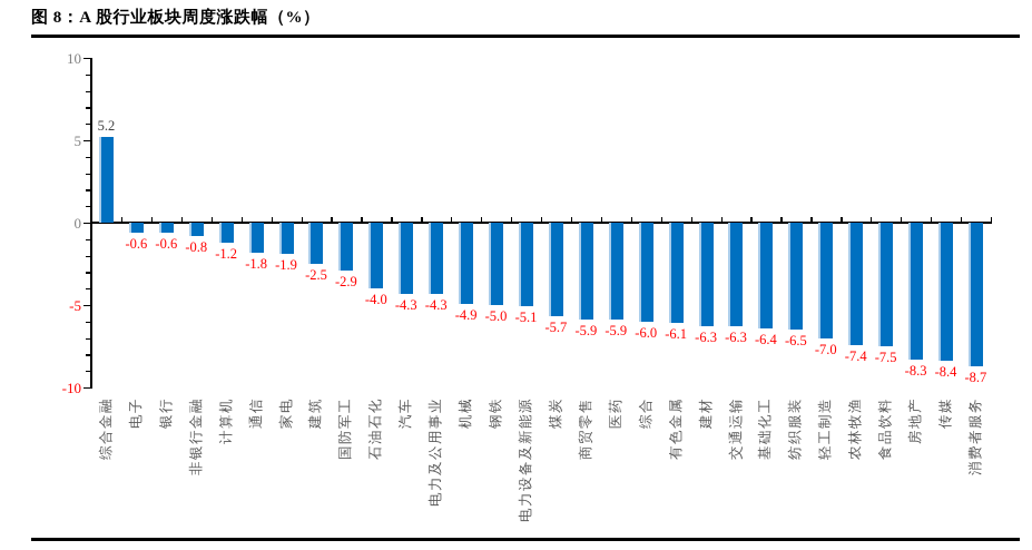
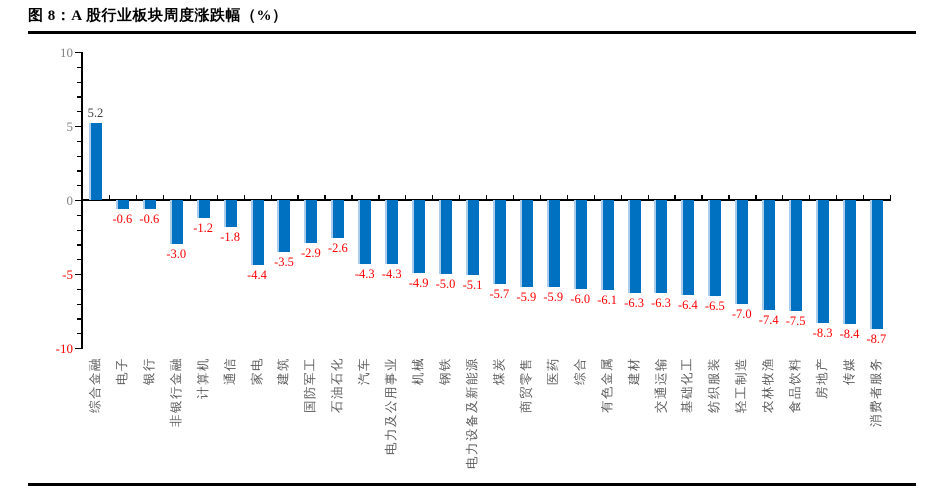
非银行金融: -0.8 -> -3.0
家电: -1.9 -> -4.4
建筑: -2.5 -> -3.5
石油石化: -4.0 -> -2.6
